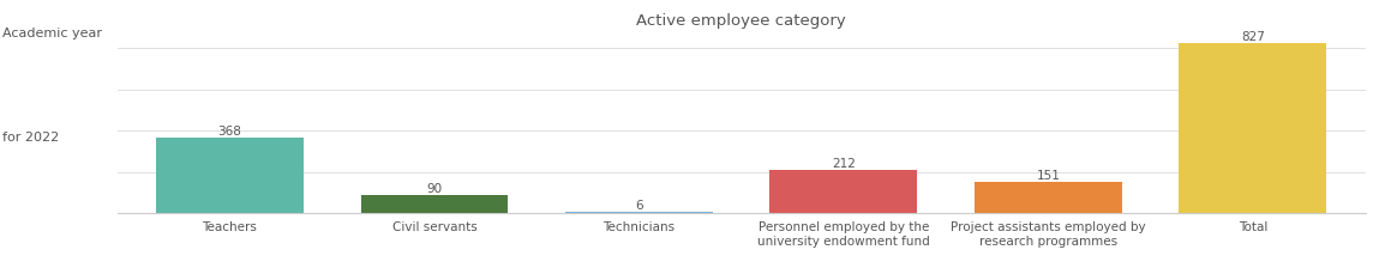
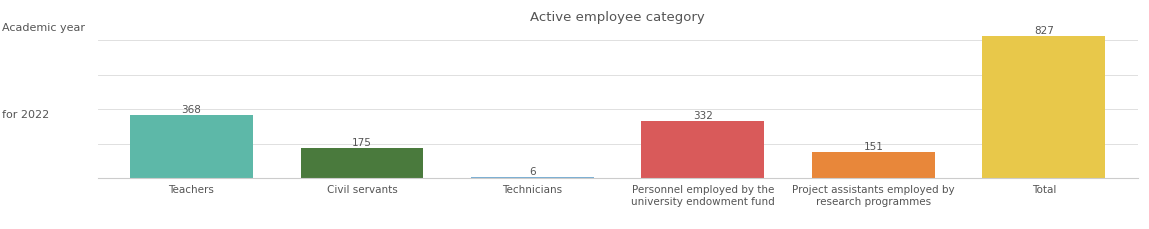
Civil servants: 90 -> 175
Personnel employed by the university endowment fund: 212 -> 332
